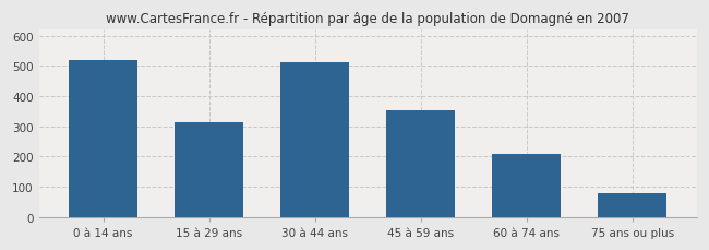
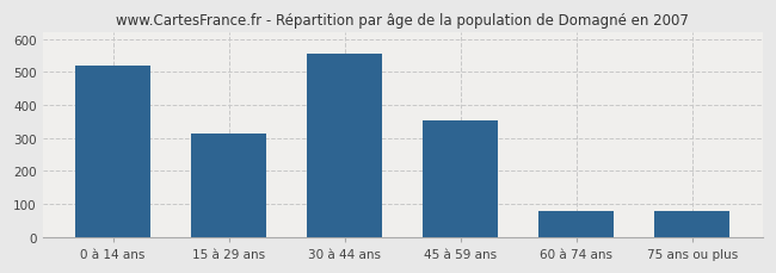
30 à 44 ans: 511 -> 555
60 à 74 ans: 208 -> 80
